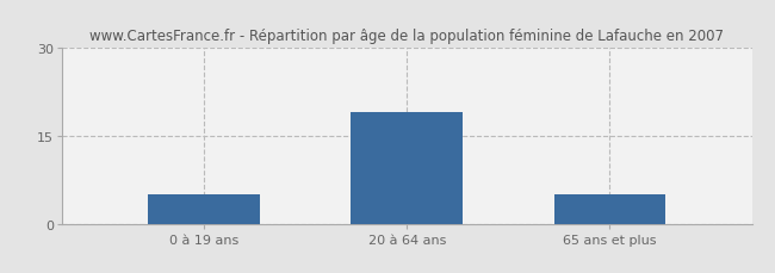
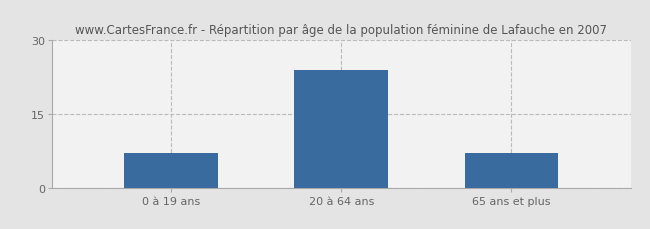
0 à 19 ans: 5 -> 7
20 à 64 ans: 19 -> 24
65 ans et plus: 5 -> 7
